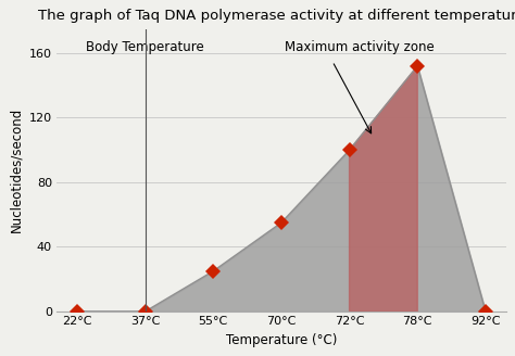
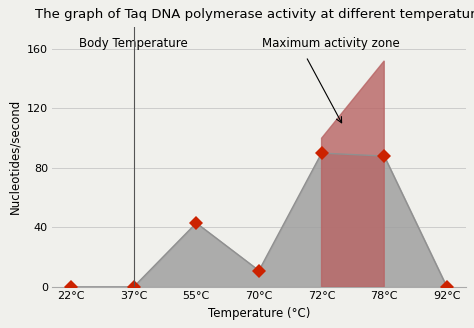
55°C: 25 -> 43
70°C: 55 -> 11
72°C: 100 -> 90
78°C: 152 -> 88
